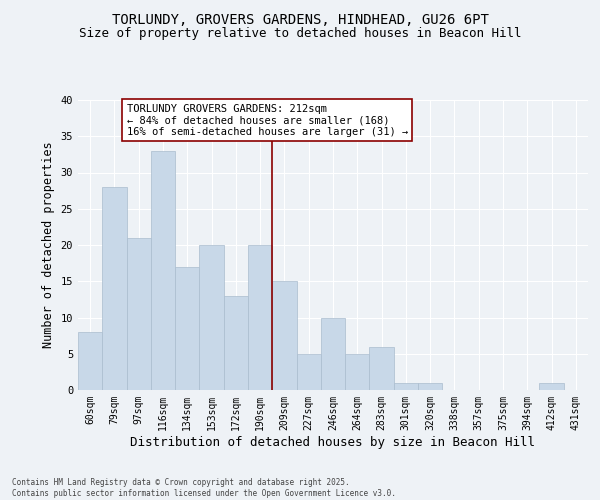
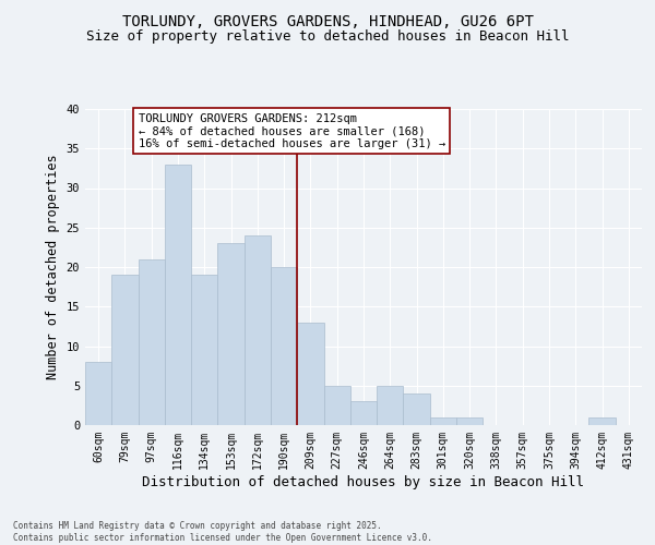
79sqm: 28 -> 19
134sqm: 17 -> 19
153sqm: 20 -> 23
172sqm: 13 -> 24
209sqm: 15 -> 13
246sqm: 10 -> 3
283sqm: 6 -> 4
